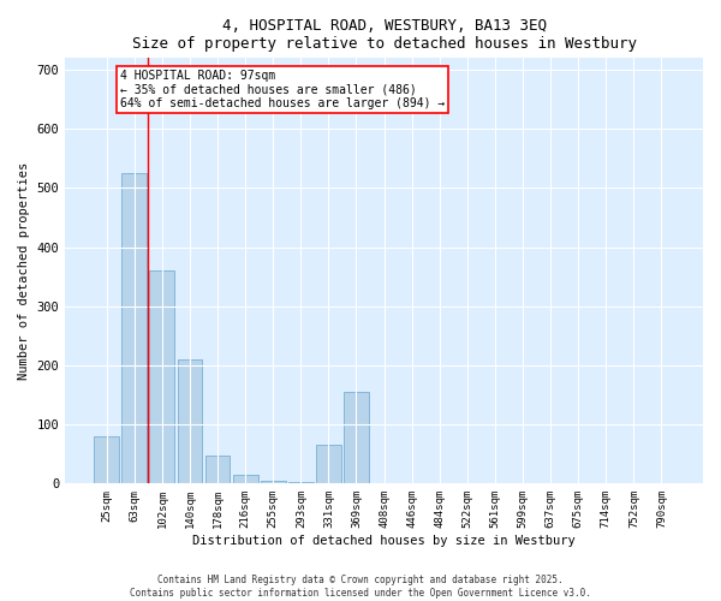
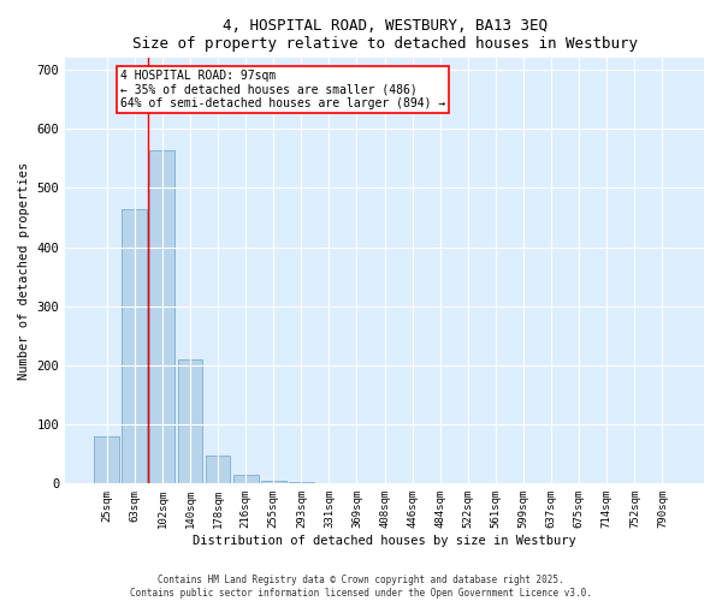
63sqm: 525 -> 465
102sqm: 360 -> 565
331sqm: 65 -> 1
369sqm: 155 -> 1
